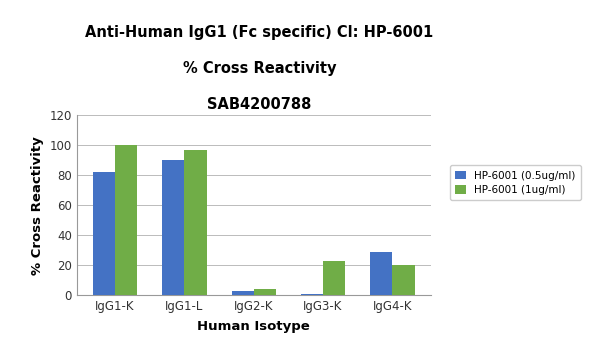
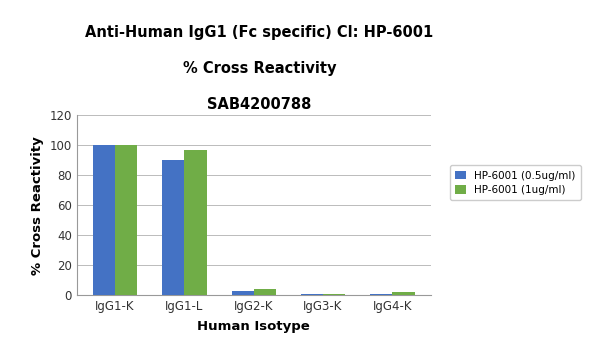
HP-6001 (0.5ug/ml)/IgG1-K: 82 -> 100
HP-6001 (1ug/ml)/IgG3-K: 23 -> 0
HP-6001 (0.5ug/ml)/IgG4-K: 29 -> 1
HP-6001 (1ug/ml)/IgG4-K: 20 -> 2
